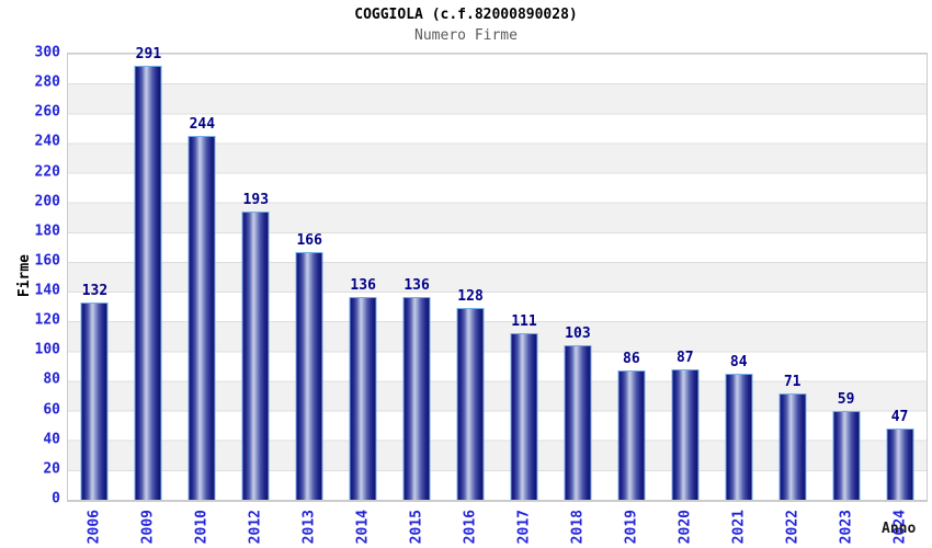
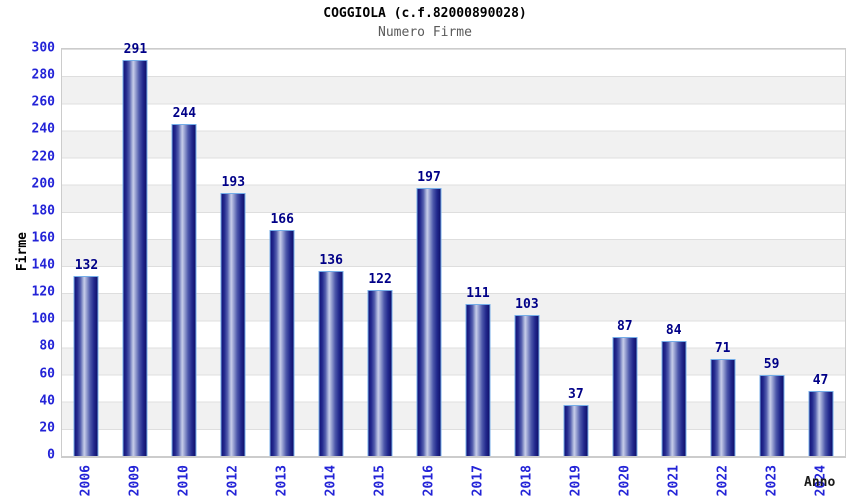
2015: 136 -> 122
2016: 128 -> 197
2019: 86 -> 37
